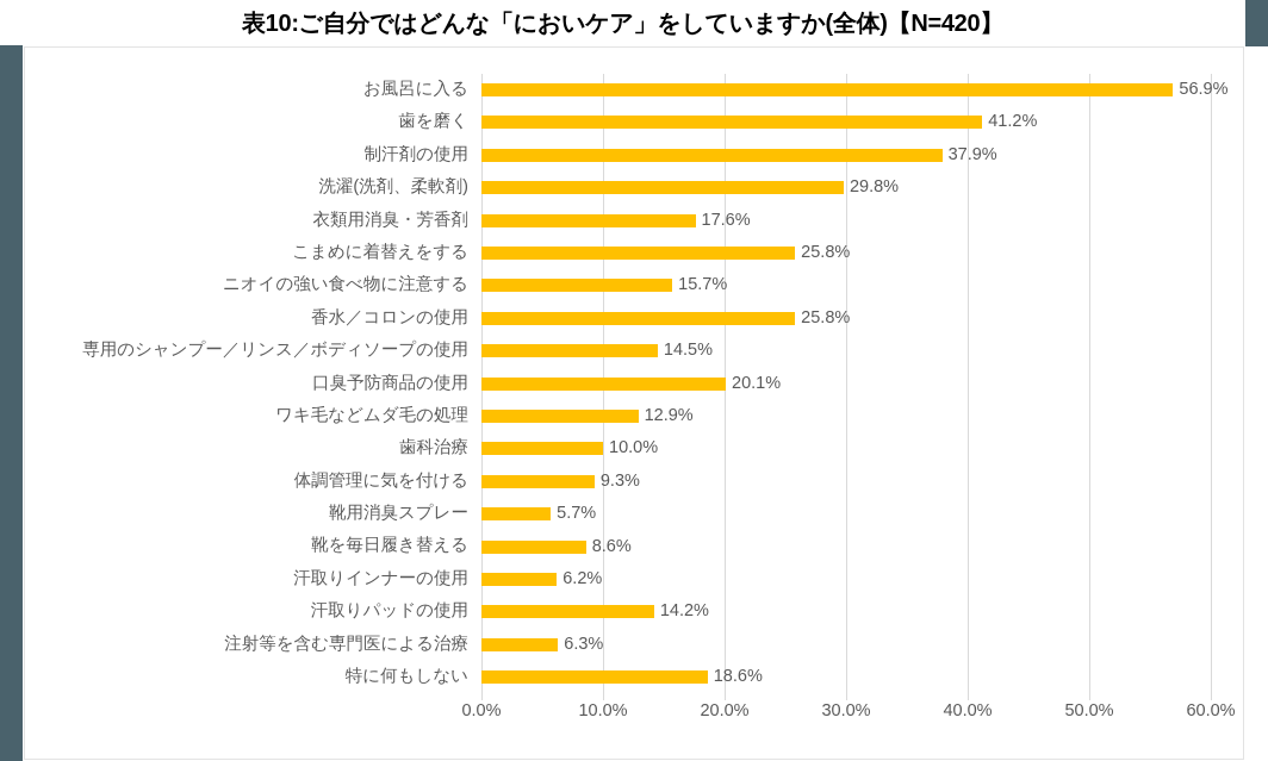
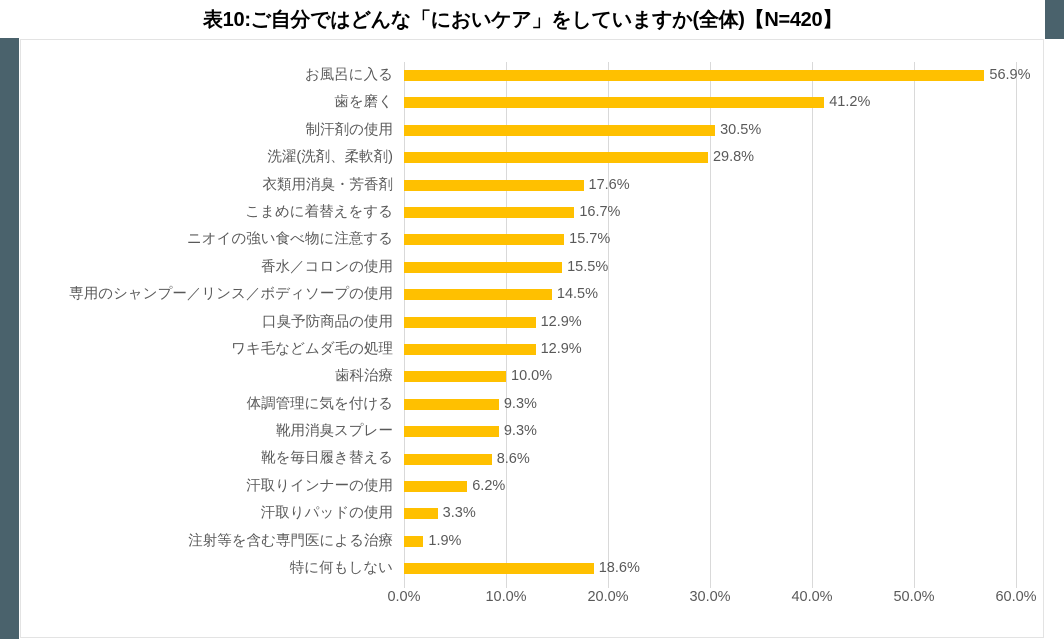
制汗剤の使用: 37.9% -> 30.5%
こまめに着替えをする: 25.8% -> 16.7%
香水／コロンの使用: 25.8% -> 15.5%
口臭予防商品の使用: 20.1% -> 12.9%
靴用消臭スプレー: 5.7% -> 9.3%
汗取りパッドの使用: 14.2% -> 3.3%
注射等を含む専門医による治療: 6.3% -> 1.9%
